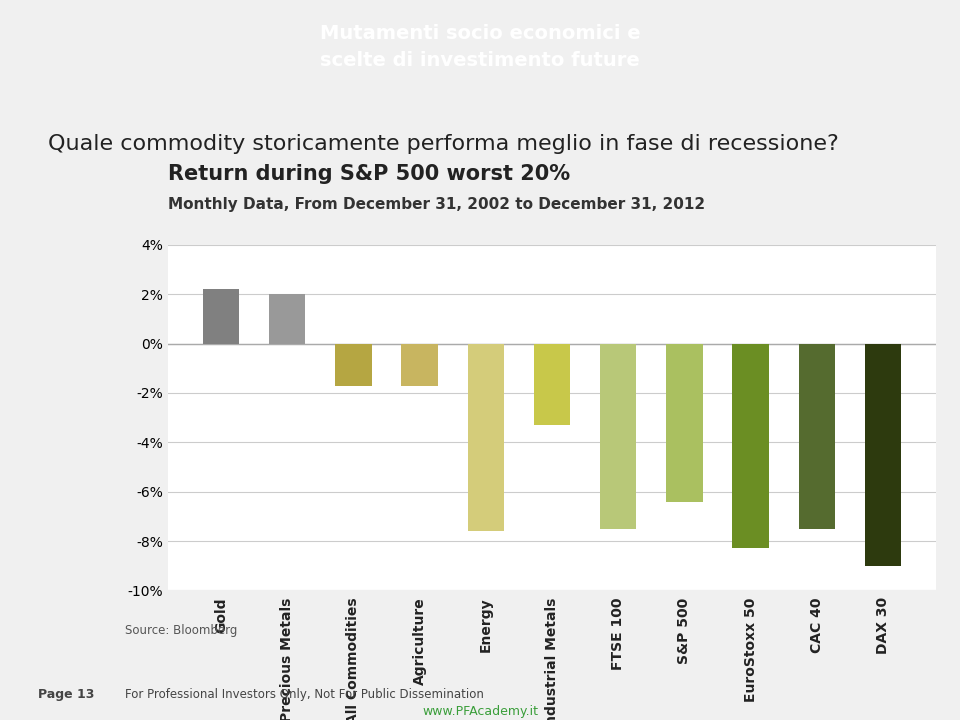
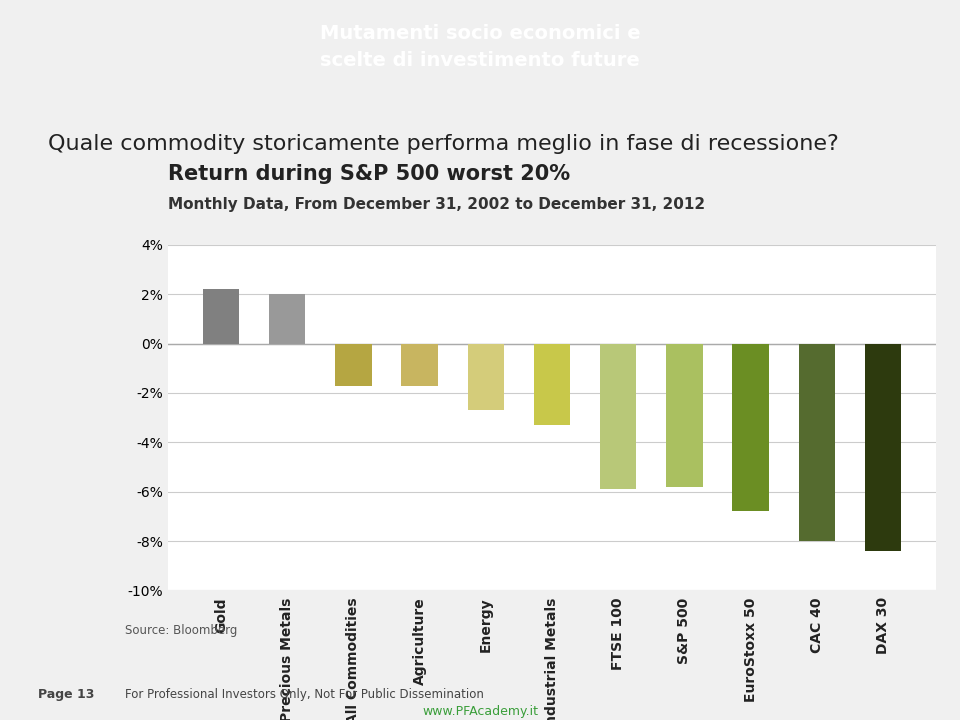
Energy: -7.6% -> -2.7%
FTSE 100: -7.5% -> -5.9%
S&P 500: -6.4% -> -5.8%
EuroStoxx 50: -8.3% -> -6.8%
CAC 40: -7.5% -> -8.0%
DAX 30: -9.0% -> -8.4%
